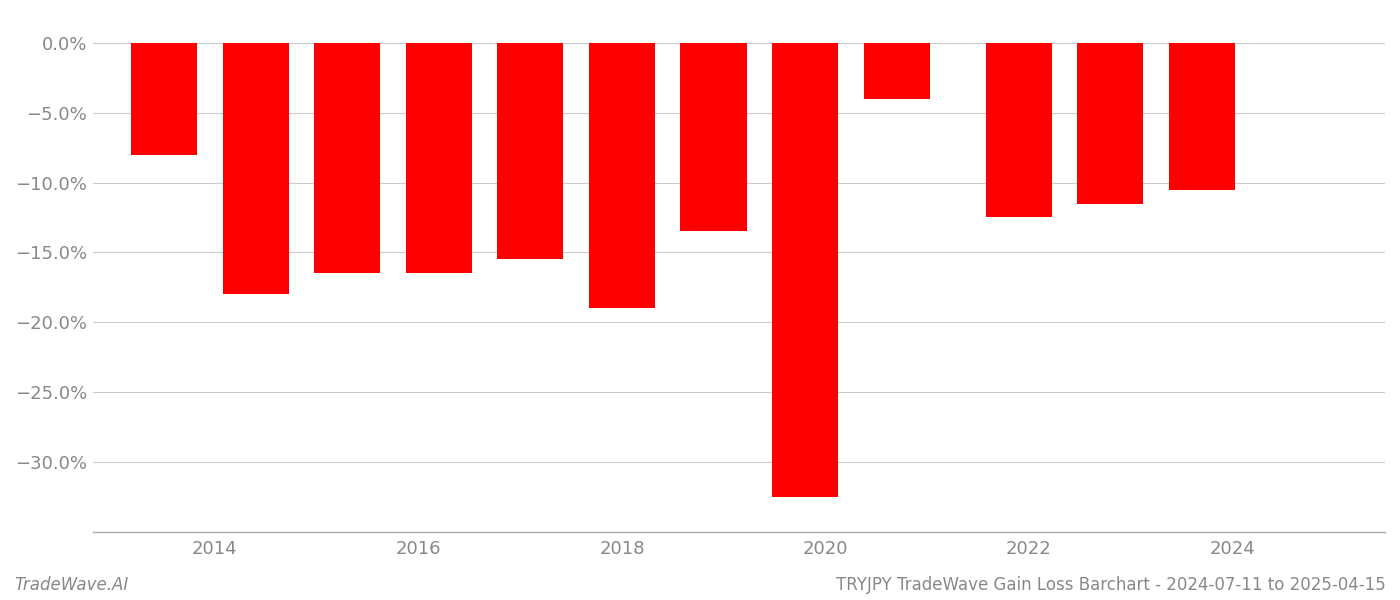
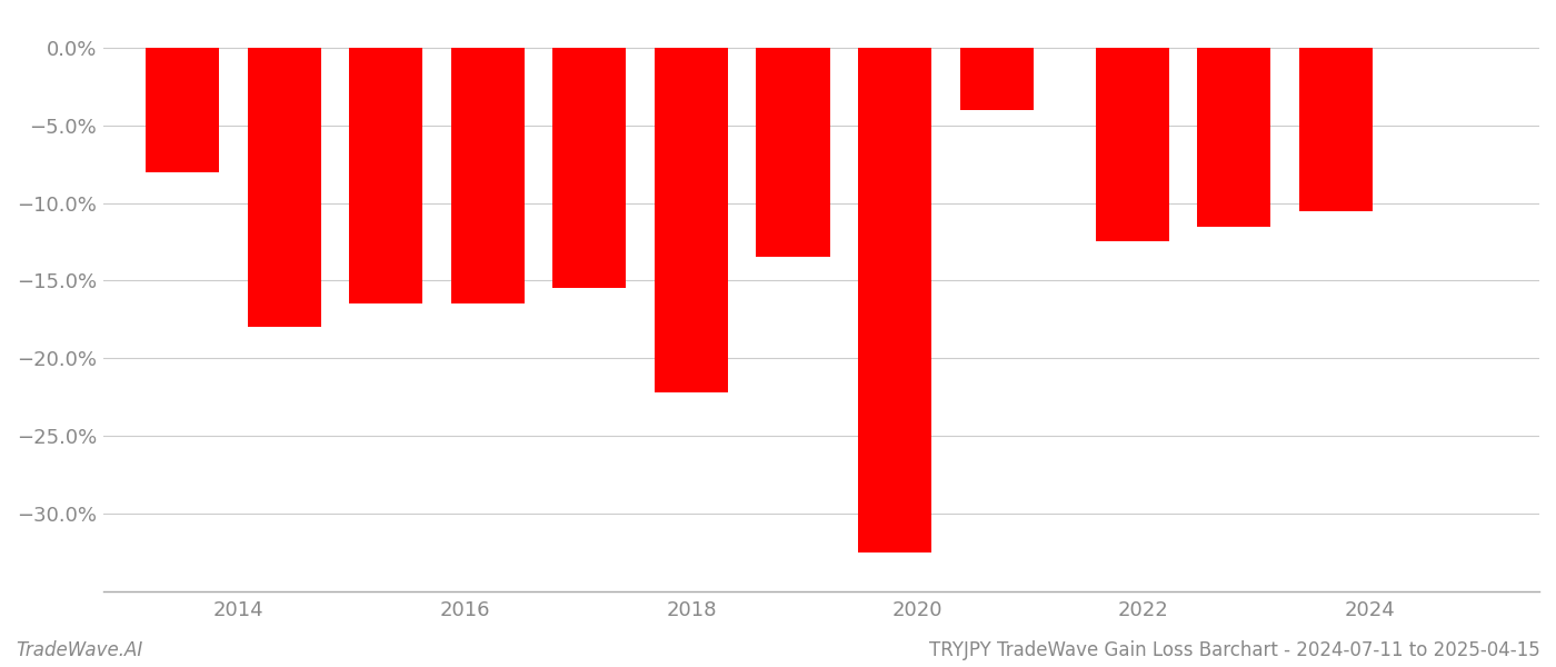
2018: -19.0% -> -22.2%
